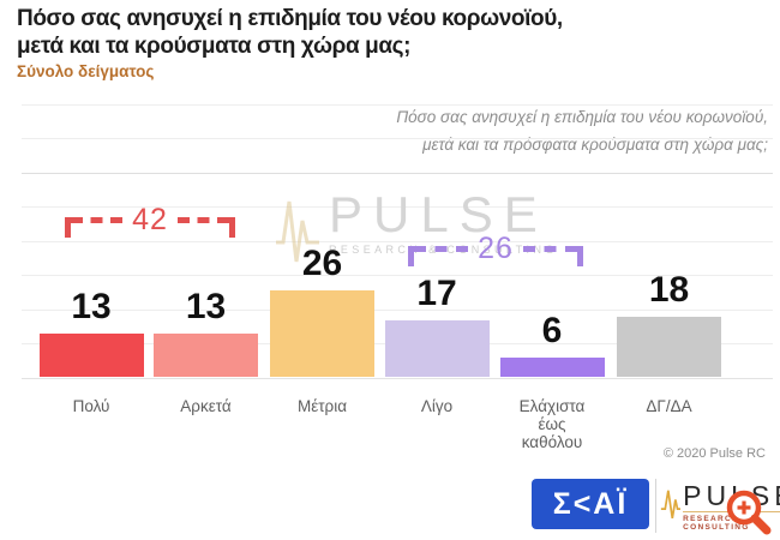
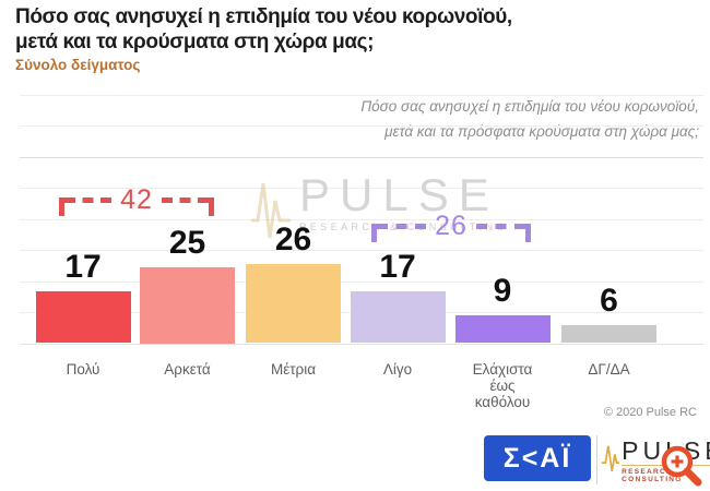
Πολύ: 13 -> 17
Αρκετά: 13 -> 25
Ελάχιστα έως καθόλου: 6 -> 9
ΔΓ/ΔΑ: 18 -> 6
